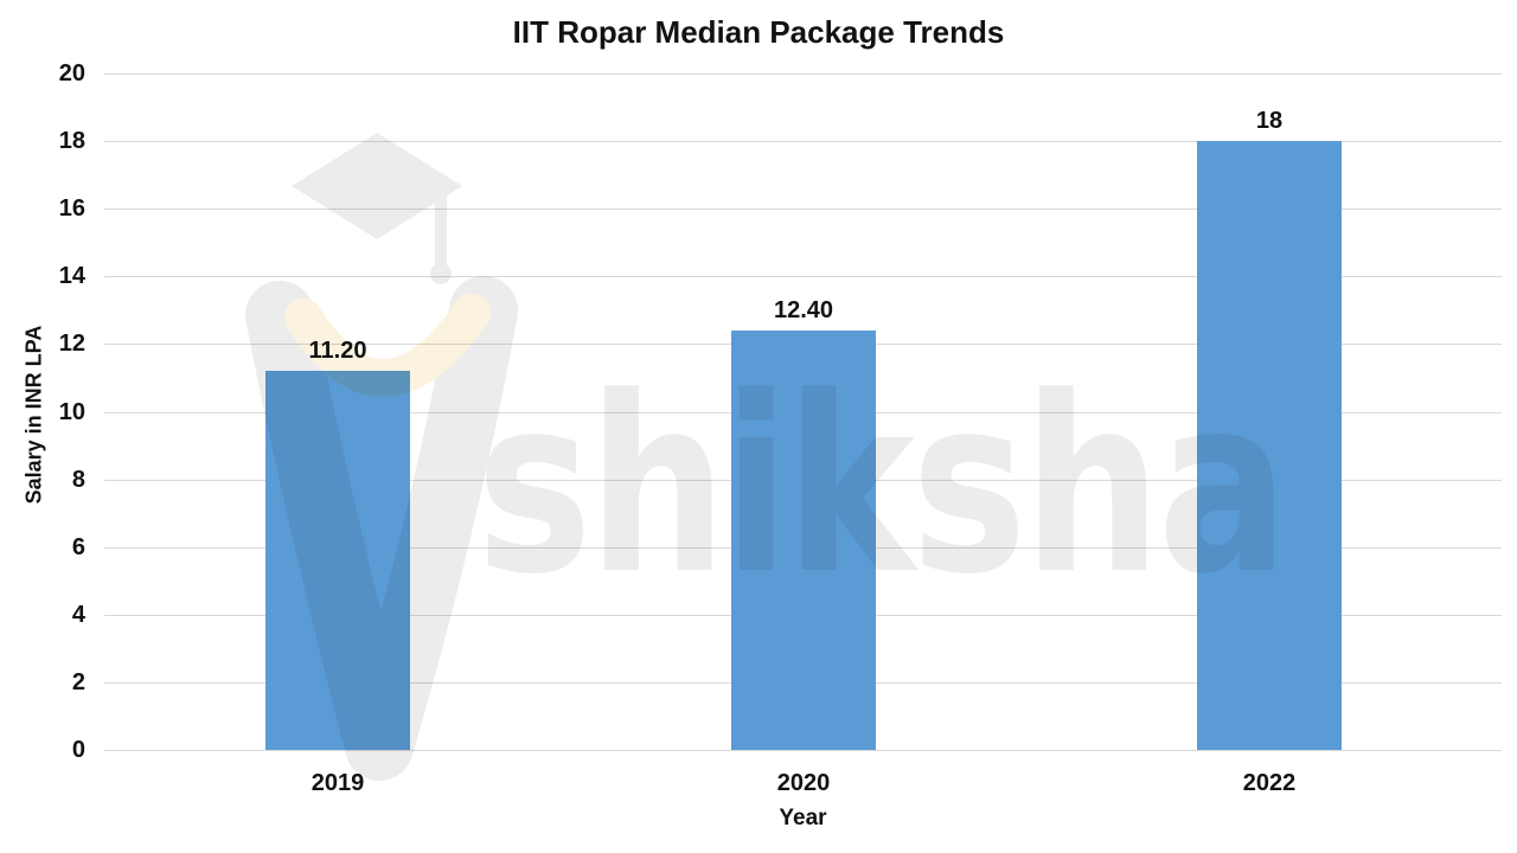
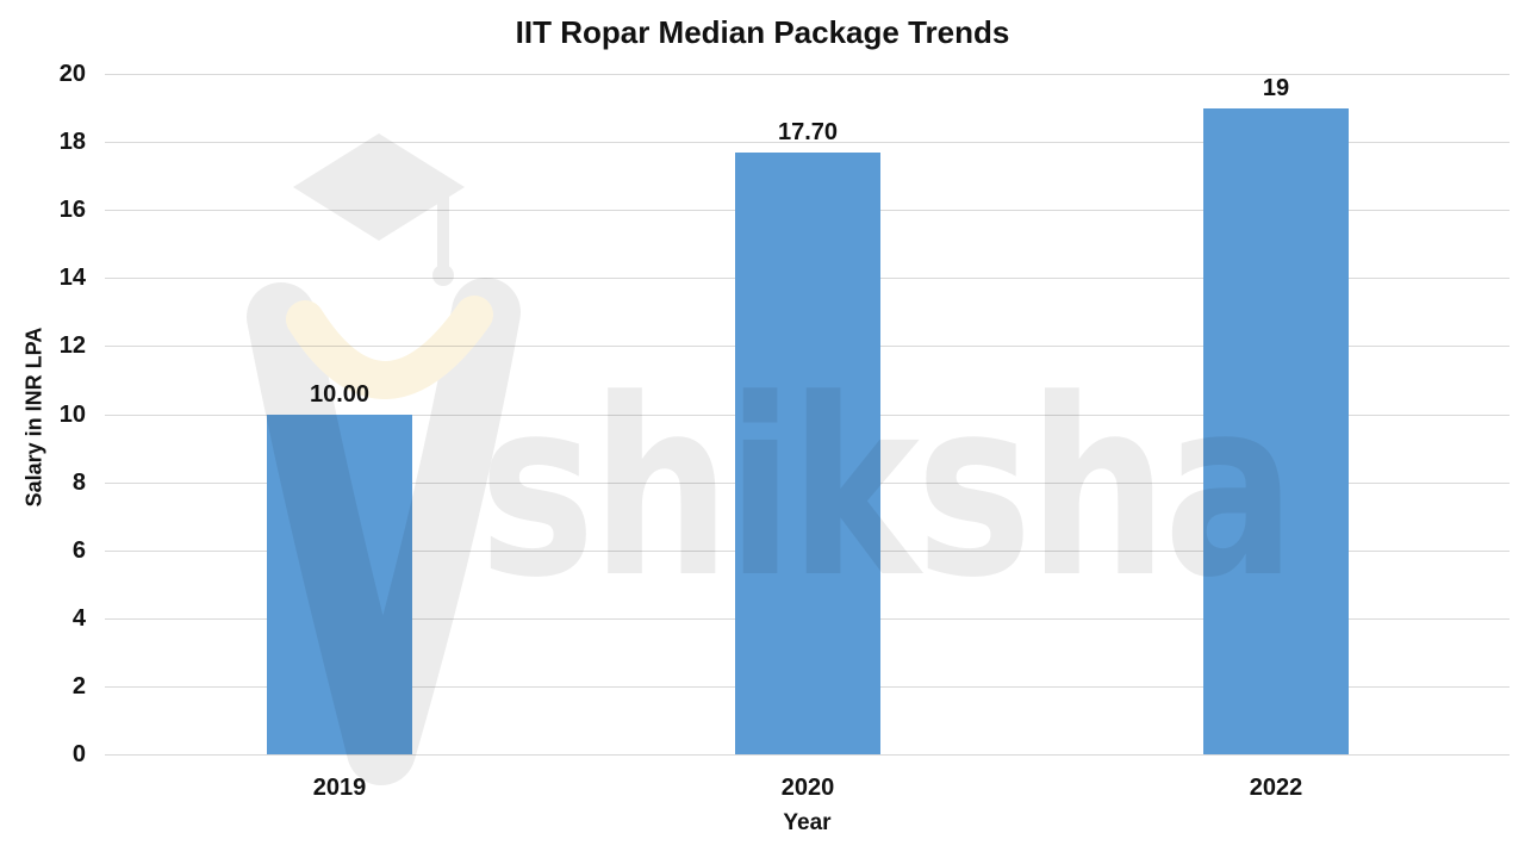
2019: 11.20 -> 10.00
2020: 12.40 -> 17.70
2022: 18 -> 19
